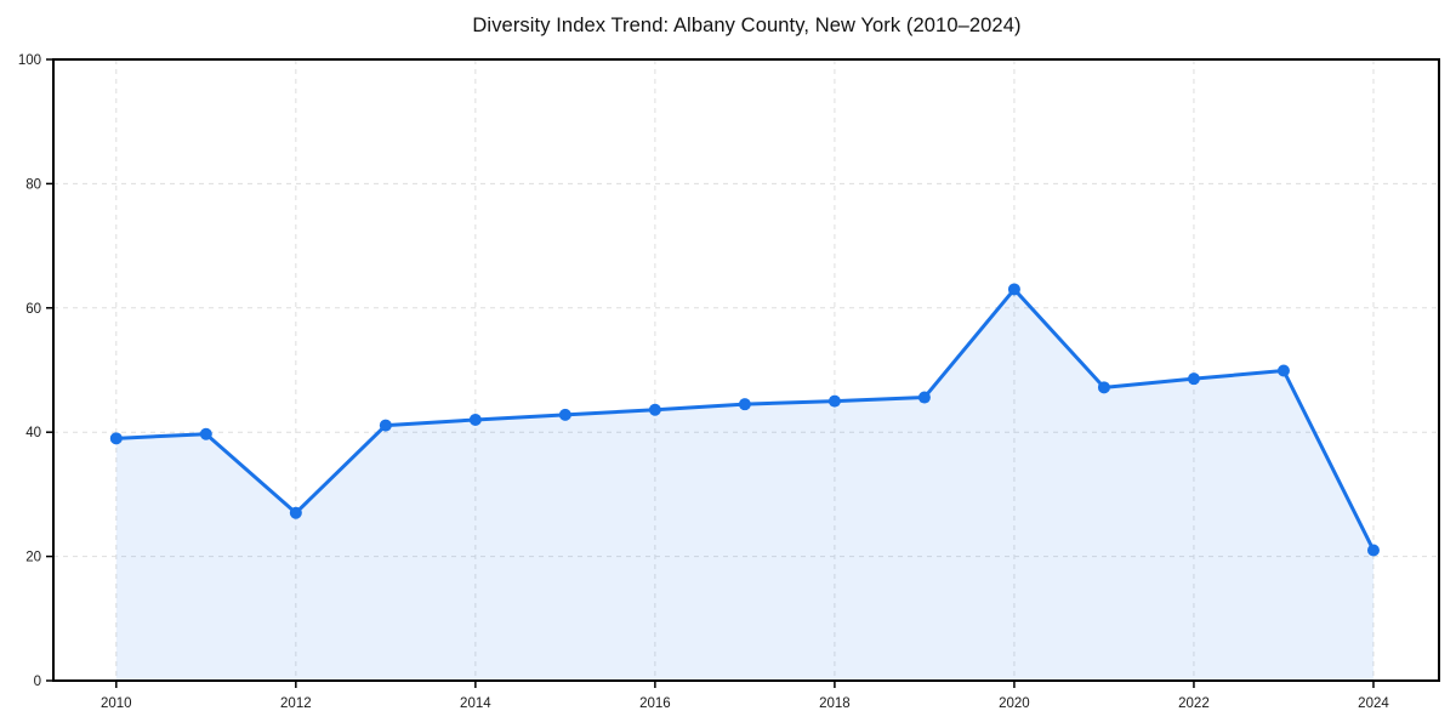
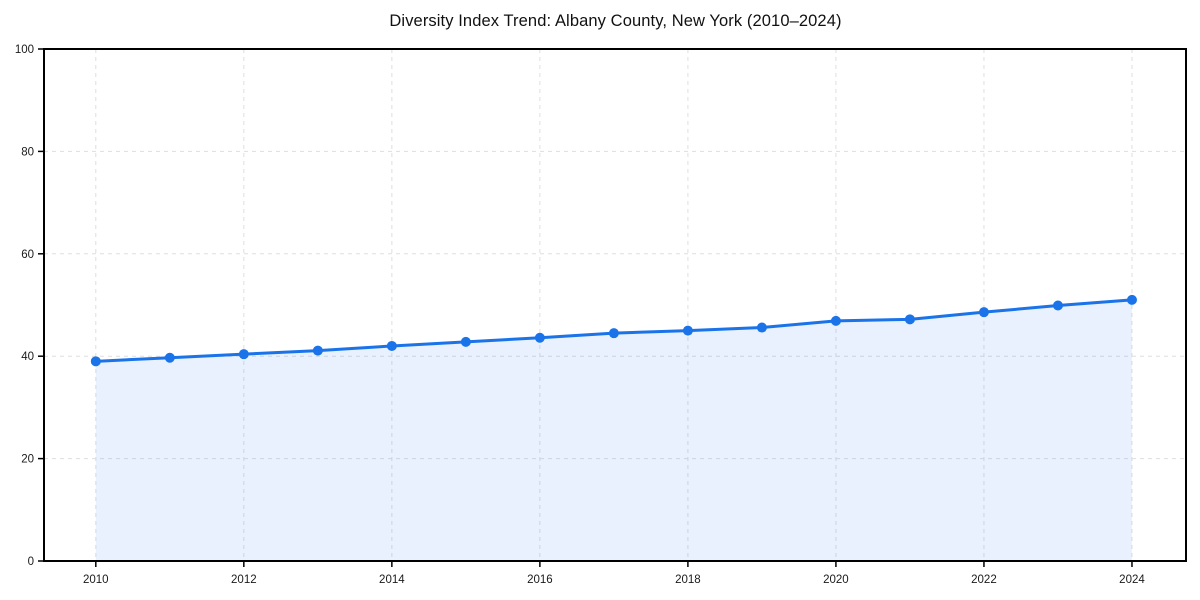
2012: 27 -> 40
2020: 63 -> 47
2024: 21 -> 51
